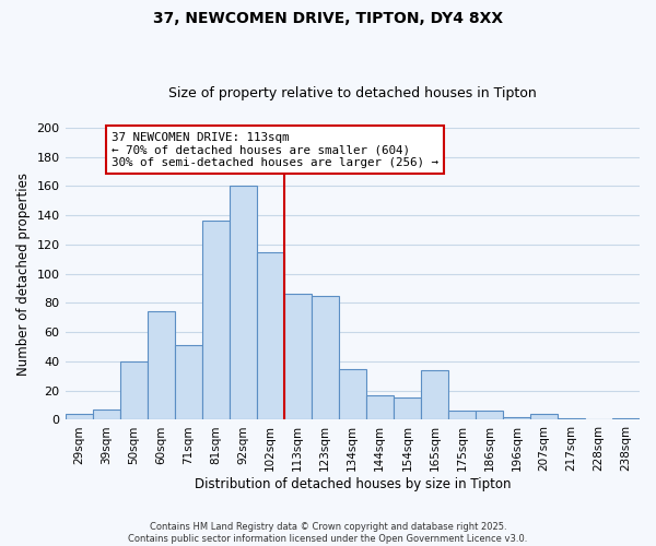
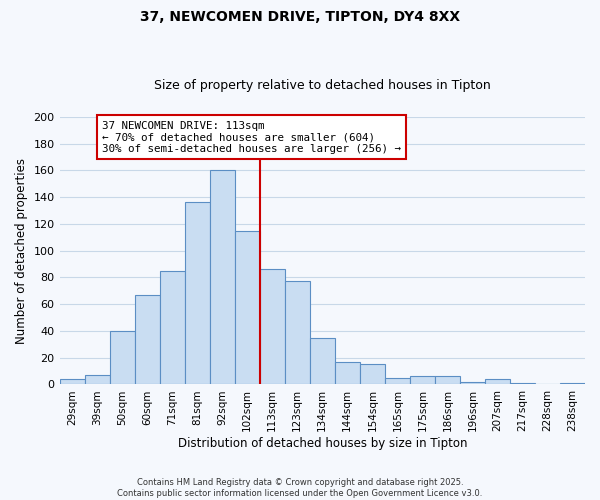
60sqm: 74 -> 67
71sqm: 51 -> 85
123sqm: 85 -> 77
165sqm: 34 -> 5
